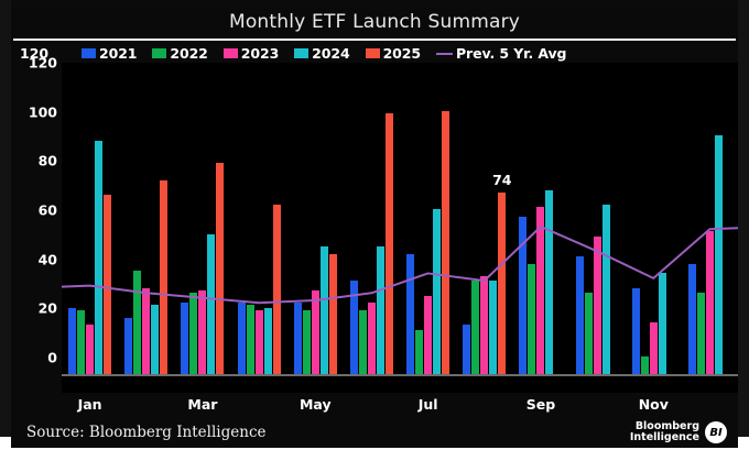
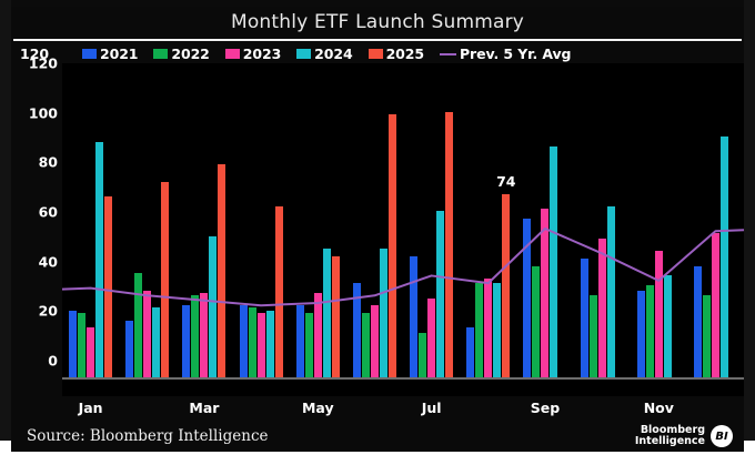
2024/Sep: 75 -> 93
2022/Nov: 7 -> 37
2023/Nov: 21 -> 51
